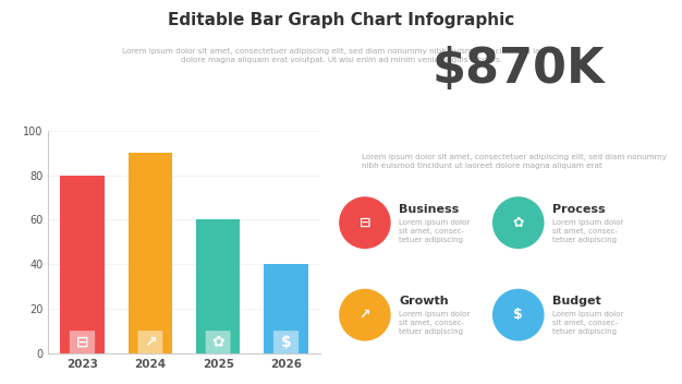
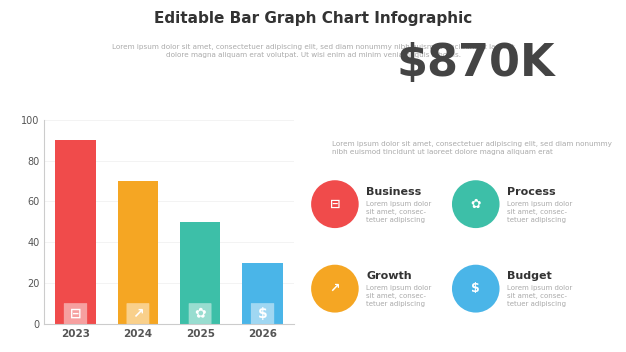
2023: 80 -> 90
2024: 90 -> 70
2025: 60 -> 50
2026: 40 -> 30
